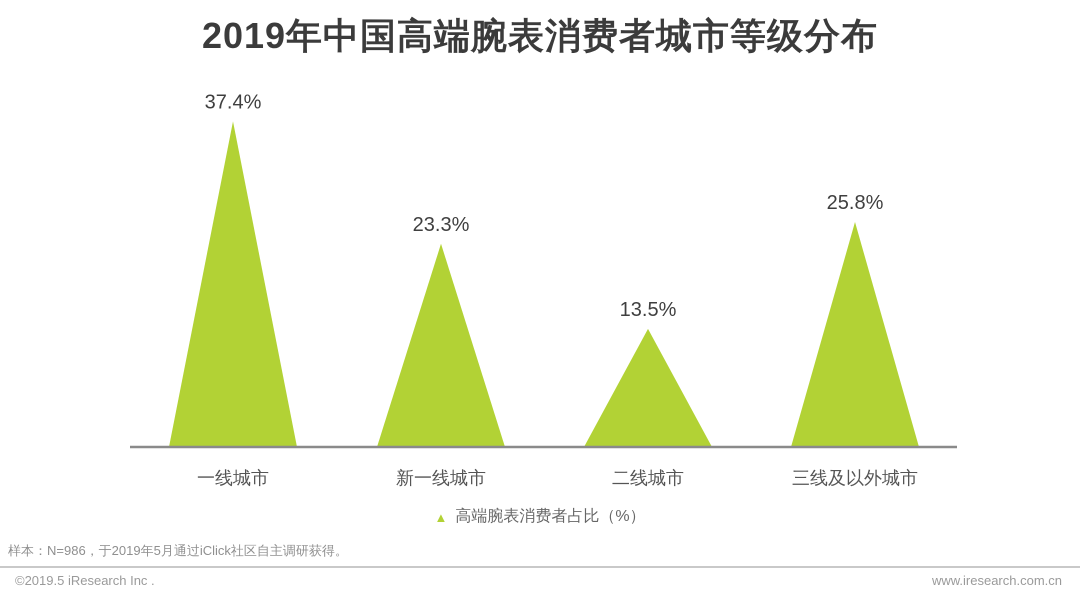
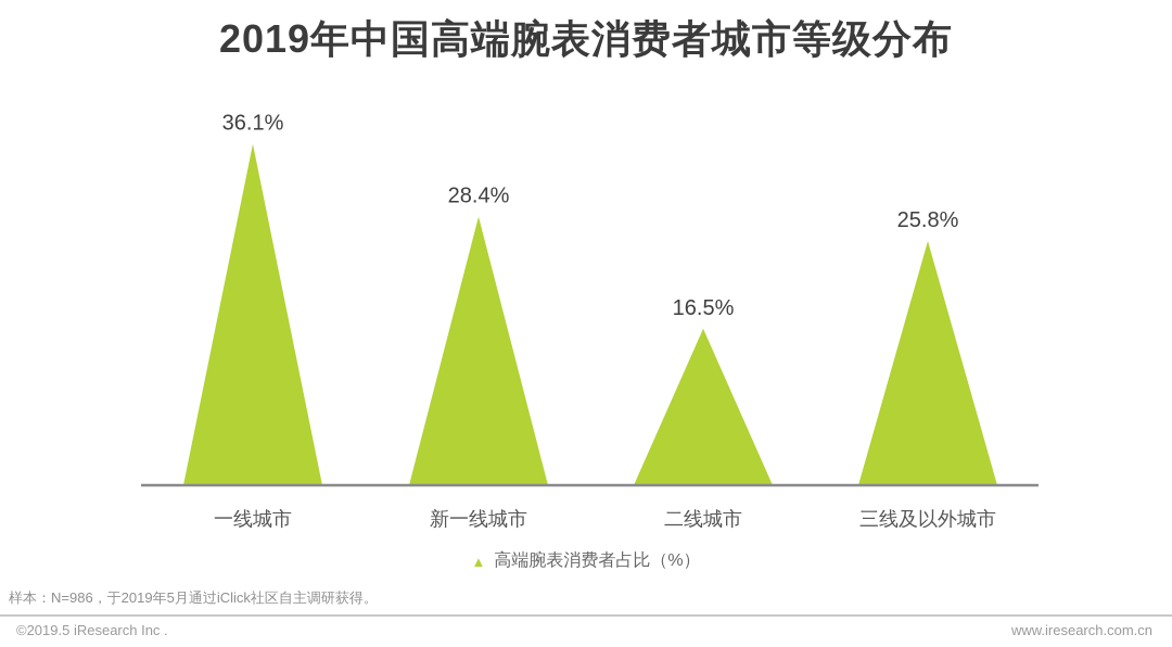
一线城市: 37.4% -> 36.1%
新一线城市: 23.3% -> 28.4%
二线城市: 13.5% -> 16.5%
